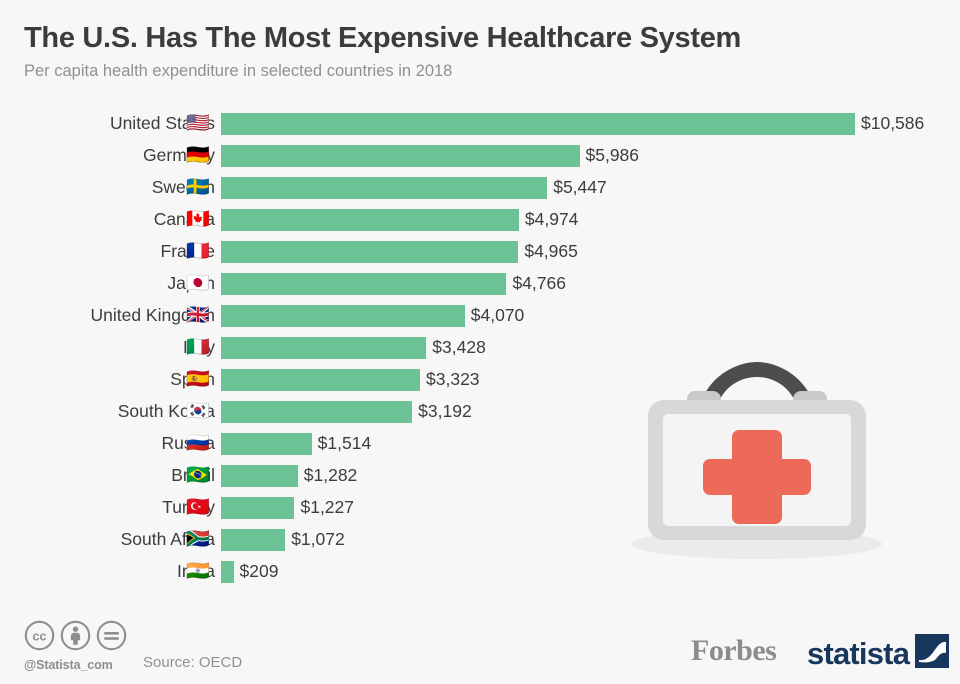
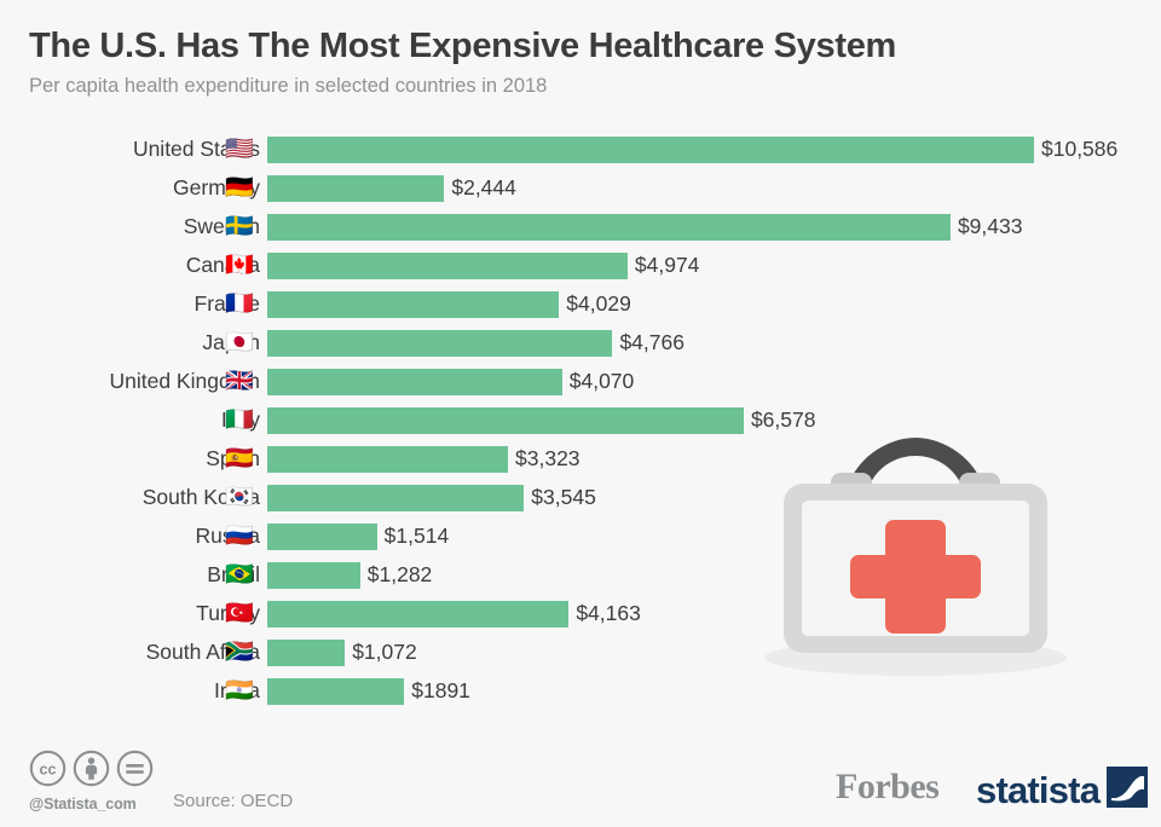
Germany: $5,986 -> $2,444
Sweden: $5,447 -> $9,433
France: $4,965 -> $4,029
Italy: $3,428 -> $6,578
South Korea: $3,192 -> $3,545
Turkey: $1,227 -> $4,163
India: $209 -> $1891
